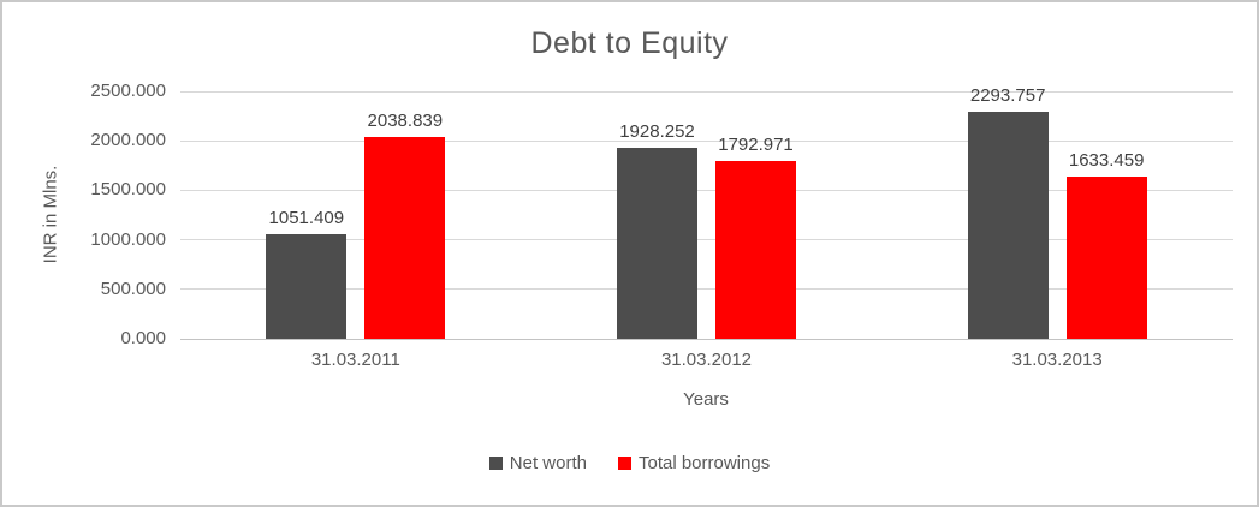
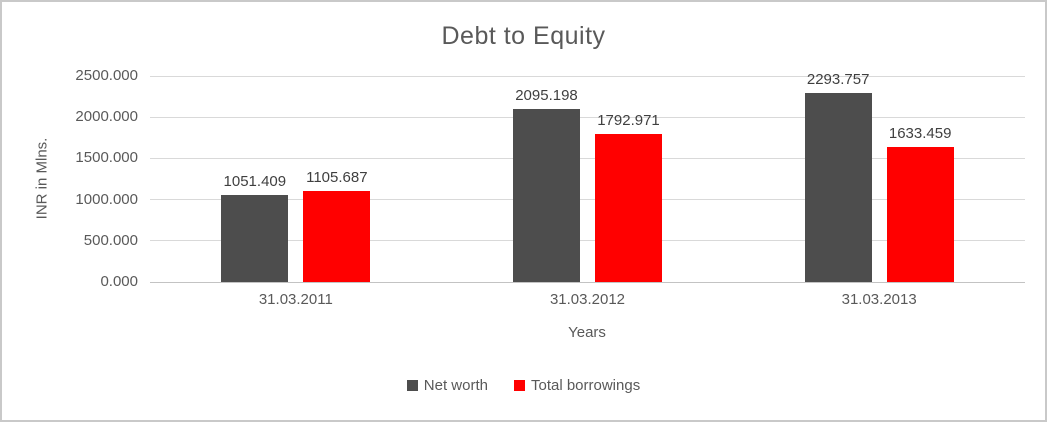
Total borrowings/31.03.2011: 2038.839 -> 1105.687
Net worth/31.03.2012: 1928.252 -> 2095.198
